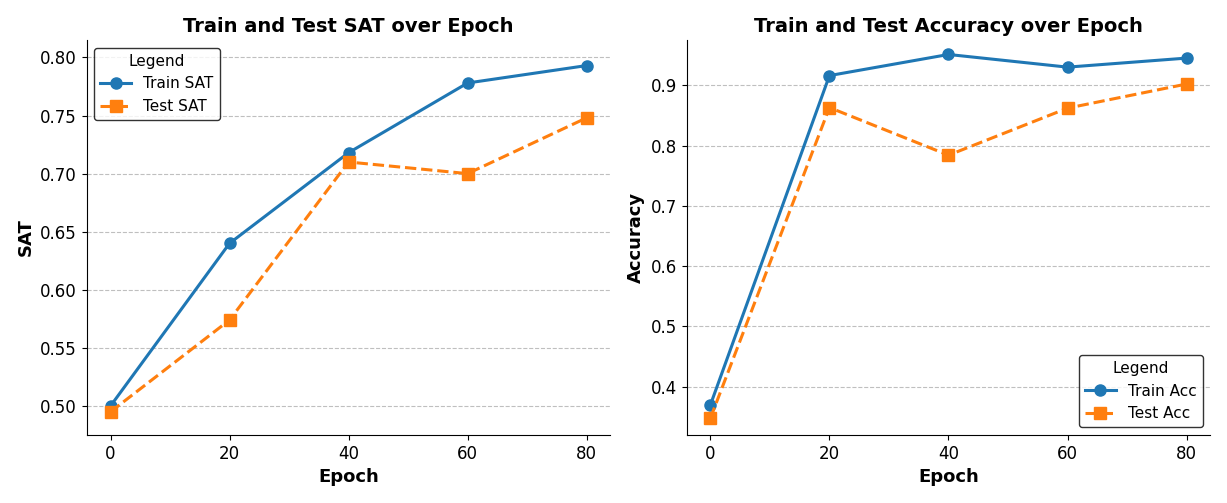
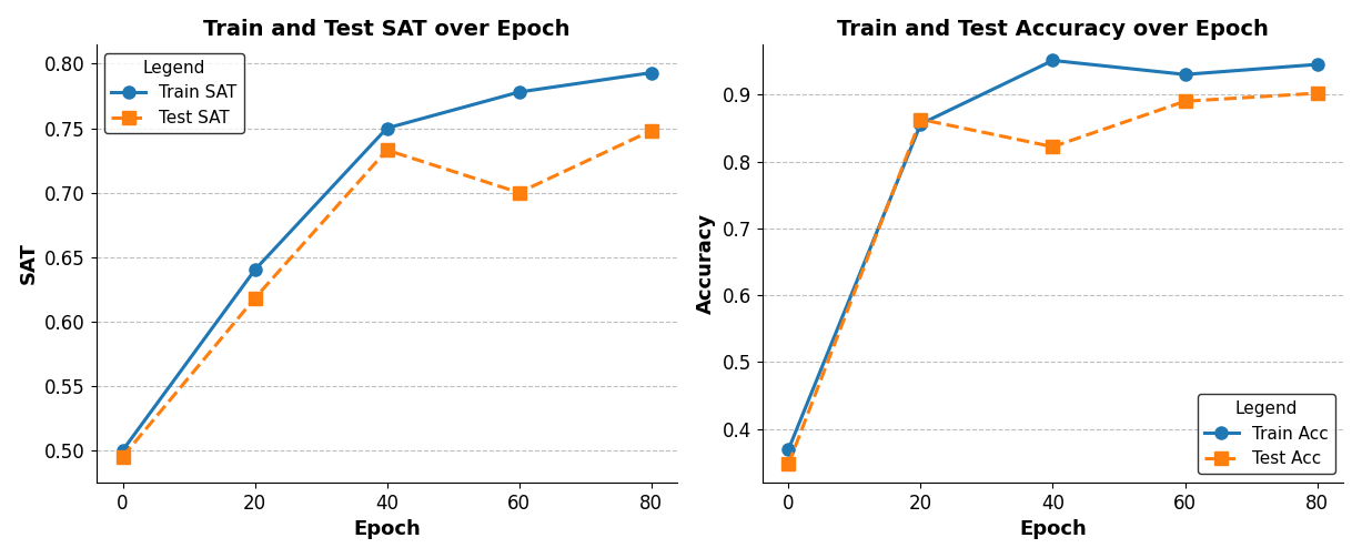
Train and Test SAT over Epoch/Test SAT/20: 0.574 -> 0.618
Train and Test SAT over Epoch/Train SAT/40: 0.718 -> 0.750
Train and Test SAT over Epoch/Test SAT/40: 0.710 -> 0.733
Train and Test Accuracy over Epoch/Train Acc/20: 0.916 -> 0.856
Train and Test Accuracy over Epoch/Test Acc/40: 0.784 -> 0.822
Train and Test Accuracy over Epoch/Test Acc/60: 0.862 -> 0.890
